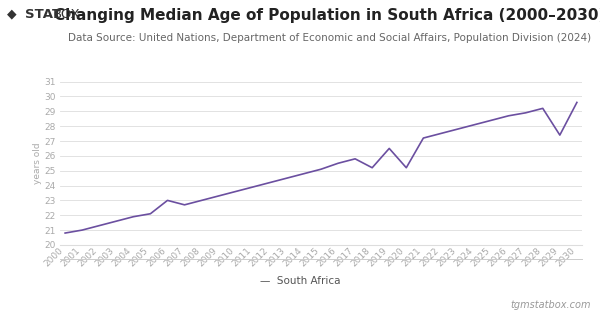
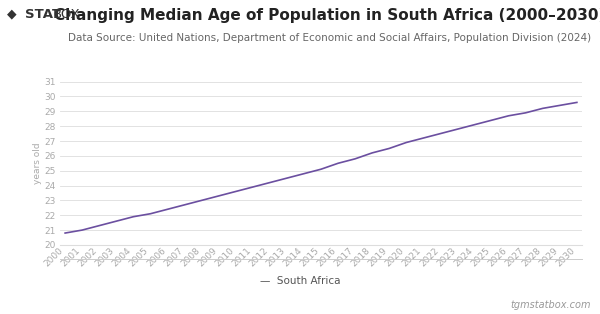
2006: 23.0 -> 22.4
2018: 25.2 -> 26.2
2020: 25.2 -> 26.9
2029: 27.4 -> 29.4
